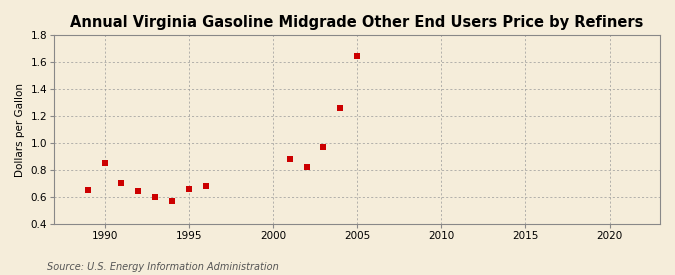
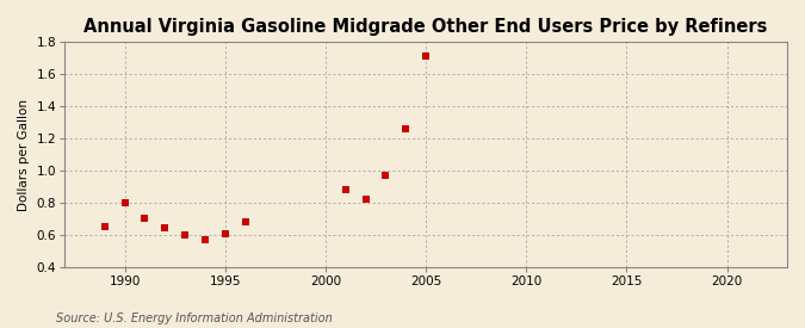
1990: 0.85 -> 0.80
1995: 0.66 -> 0.61
2005: 1.65 -> 1.71
